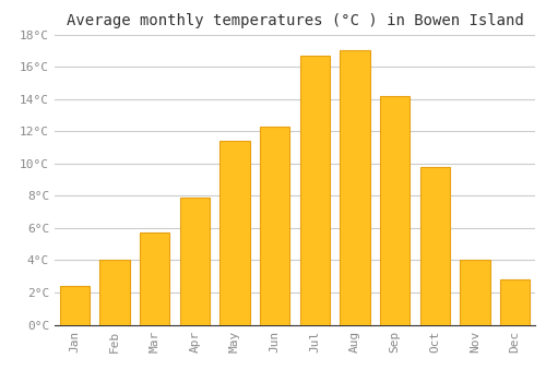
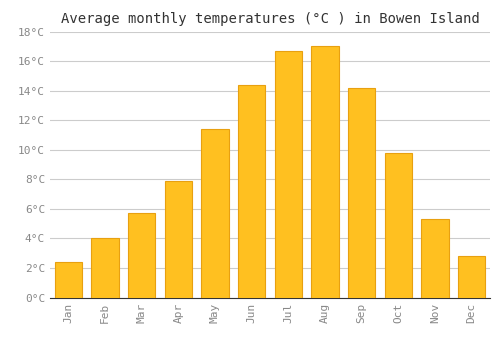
Jun: 12.3°C -> 14.4°C
Nov: 4.0°C -> 5.3°C
